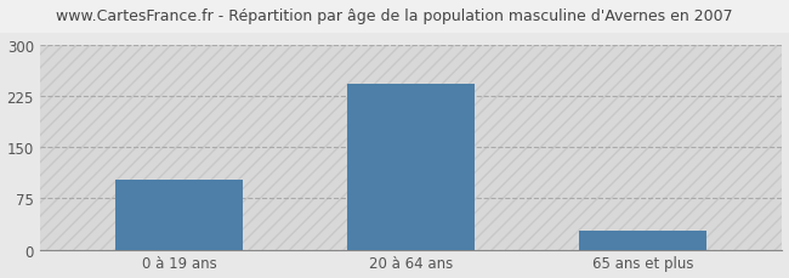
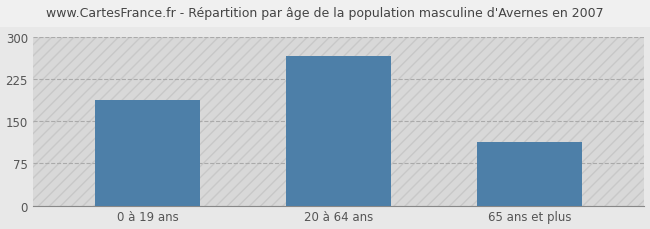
0 à 19 ans: 103 -> 188
20 à 64 ans: 243 -> 266
65 ans et plus: 28 -> 114
